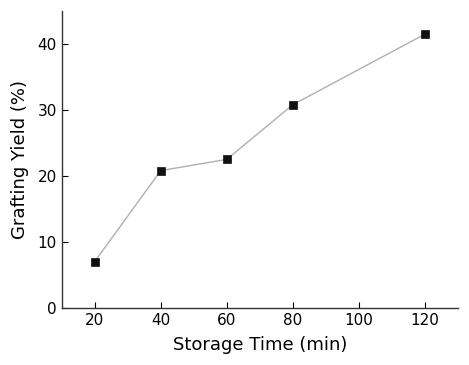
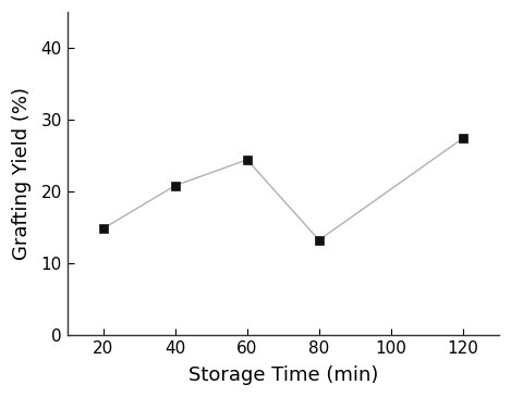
20: 7.0 -> 14.8
60: 22.5 -> 24.4
80: 30.8 -> 13.2
120: 41.5 -> 27.4
